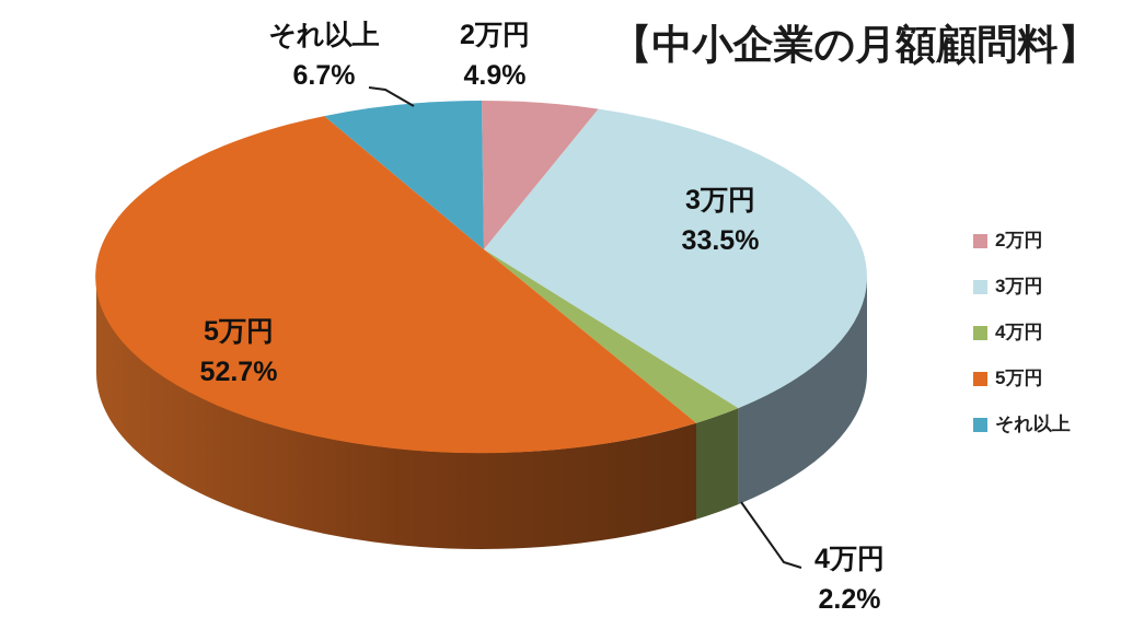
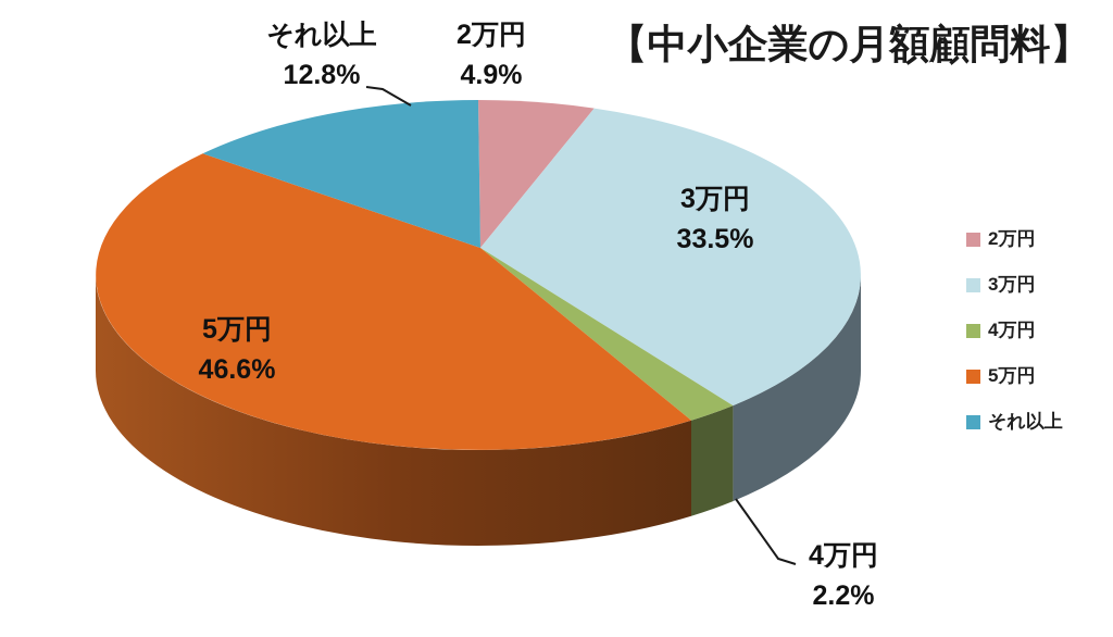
5万円: 52.7% -> 46.6%
それ以上: 6.7% -> 12.8%
